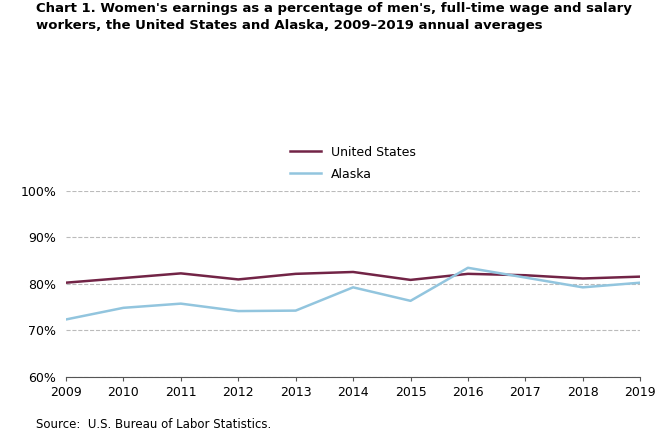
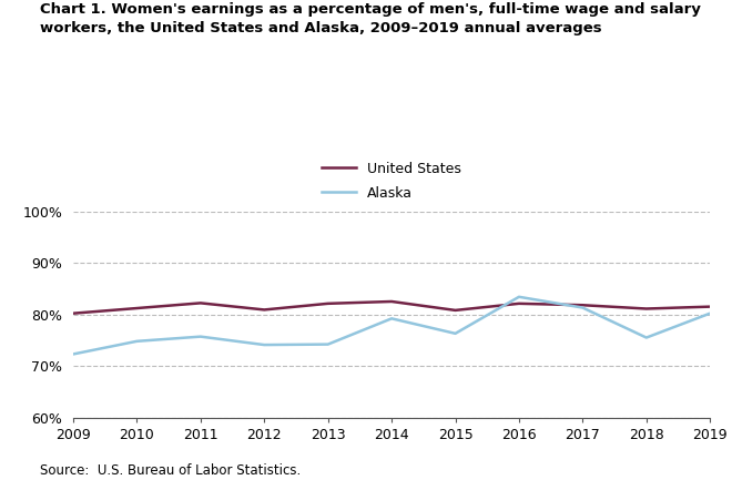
Alaska/2018: 79.2% -> 75.5%
